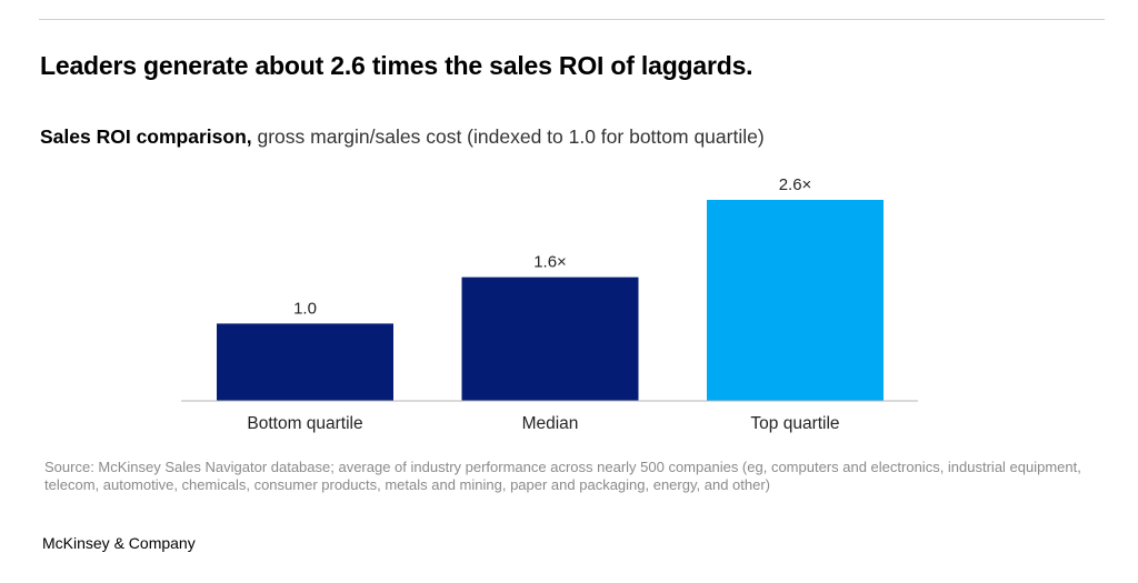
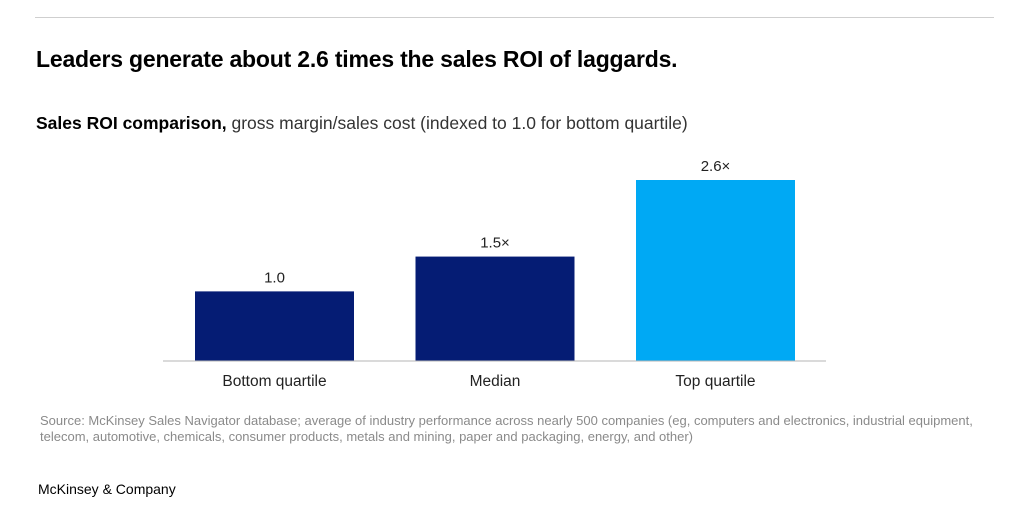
Median: 1.6 -> 1.5
